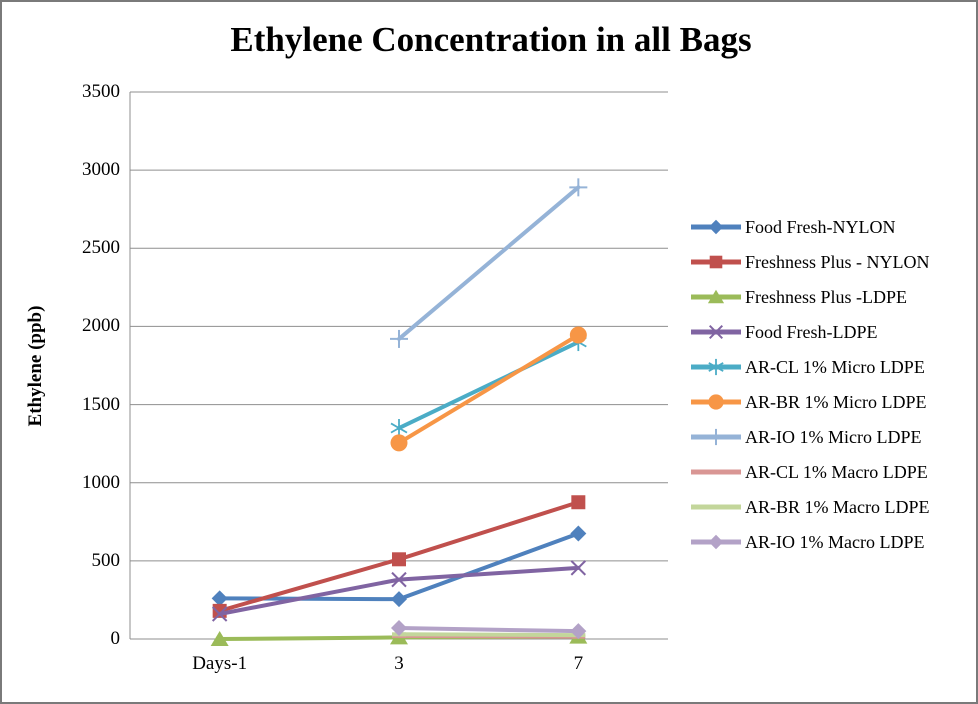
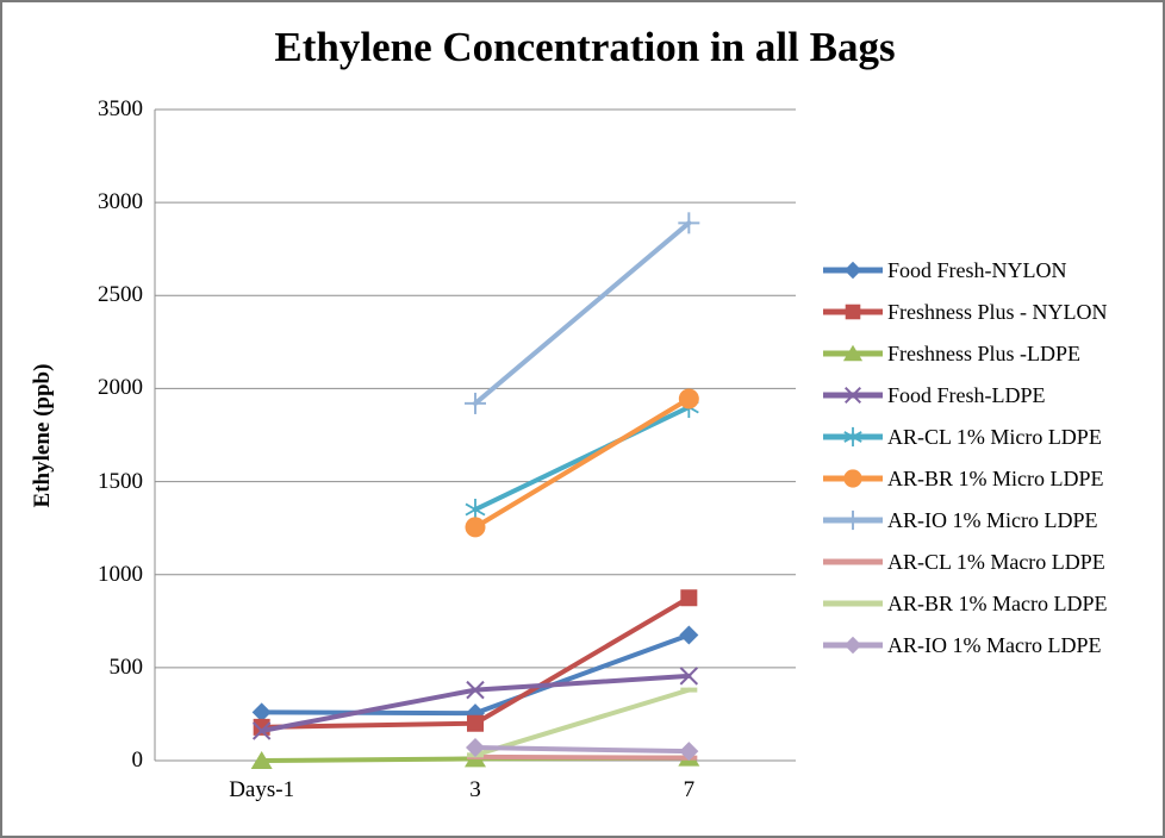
Freshness Plus - NYLON/3: 510 -> 200
AR-BR 1% Macro LDPE/7: 20 -> 380
